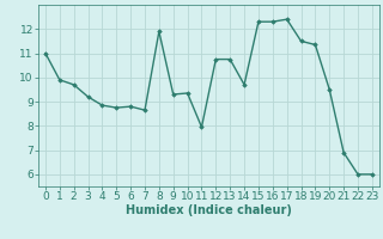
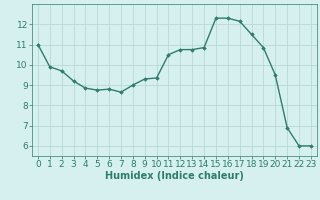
8: 11.90 -> 9.00
11: 7.95 -> 10.50
14: 9.70 -> 10.85
17: 12.40 -> 12.15
19: 11.35 -> 10.85
